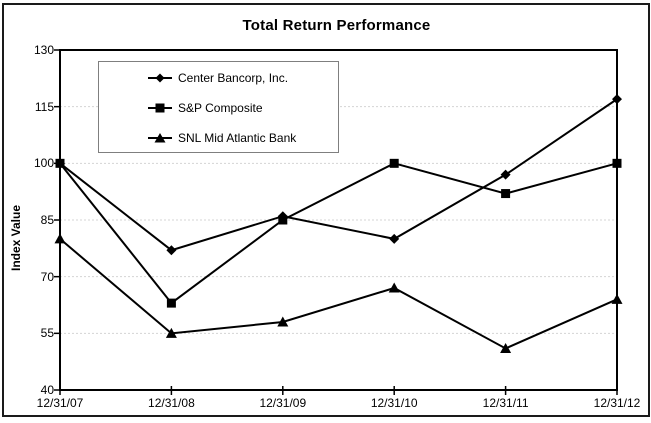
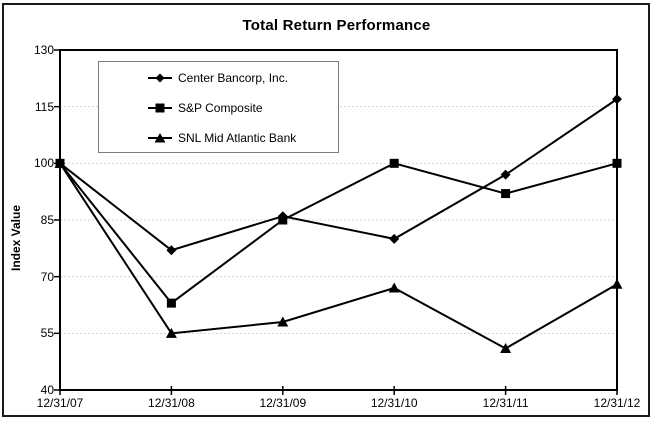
SNL Mid Atlantic Bank/12/31/07: 80 -> 100
SNL Mid Atlantic Bank/12/31/12: 64 -> 68
